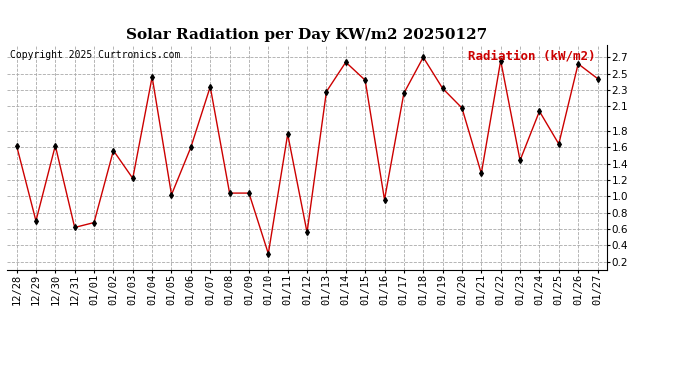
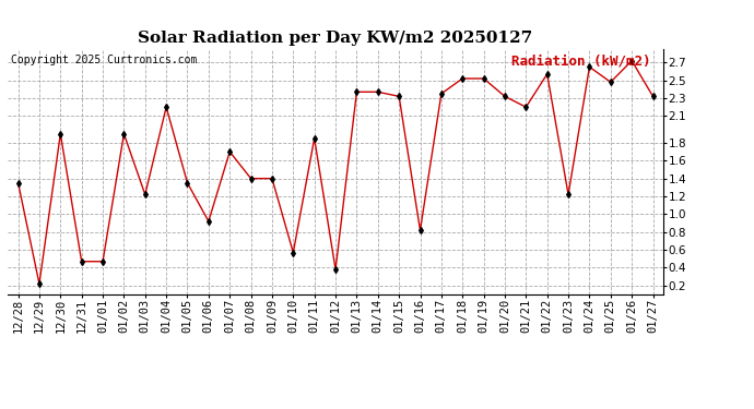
12/28: 1.62 -> 1.35
12/29: 0.70 -> 0.22
12/30: 1.62 -> 1.90
12/31: 0.62 -> 0.47
01/01: 0.68 -> 0.47
01/02: 1.56 -> 1.90
01/04: 2.46 -> 2.20
01/05: 1.02 -> 1.35
01/06: 1.60 -> 0.92
01/07: 2.34 -> 1.70
01/08: 1.04 -> 1.40
01/09: 1.04 -> 1.40
01/10: 0.30 -> 0.57
01/11: 1.76 -> 1.85
01/12: 0.56 -> 0.38
01/13: 2.28 -> 2.37
01/14: 2.64 -> 2.37
01/15: 2.42 -> 2.32
01/16: 0.96 -> 0.82
01/17: 2.26 -> 2.35
01/18: 2.70 -> 2.52
01/19: 2.32 -> 2.52
01/20: 2.08 -> 2.32
01/21: 1.28 -> 2.20
01/22: 2.66 -> 2.57
01/23: 1.44 -> 1.22
01/24: 2.04 -> 2.65
01/25: 1.64 -> 2.48
01/26: 2.62 -> 2.72
01/27: 2.44 -> 2.32
